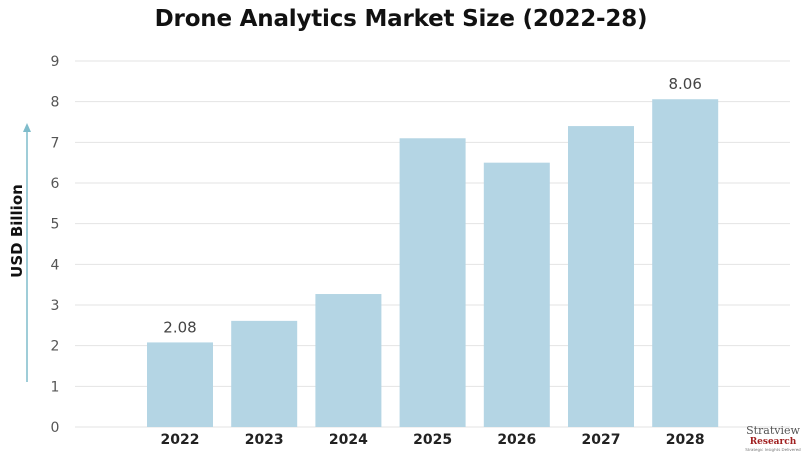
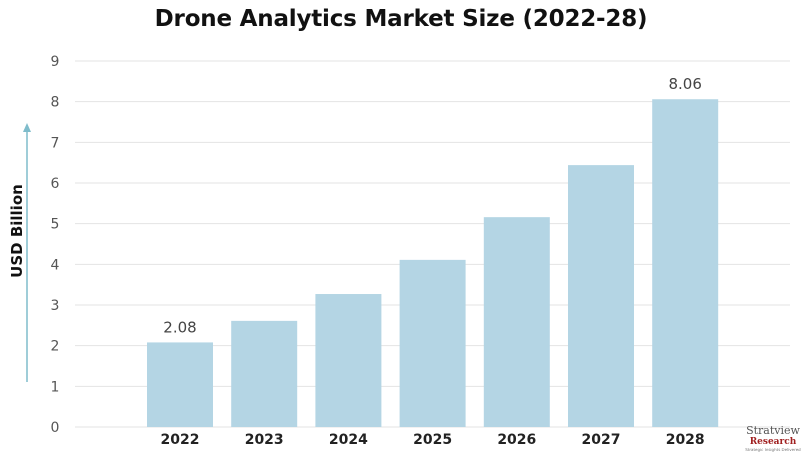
2025: 7.1 -> 4.1
2026: 6.5 -> 5.2
2027: 7.4 -> 6.4
